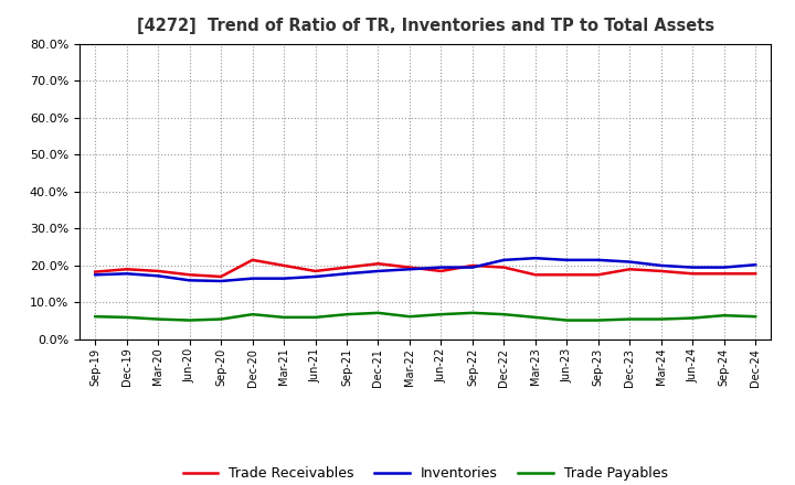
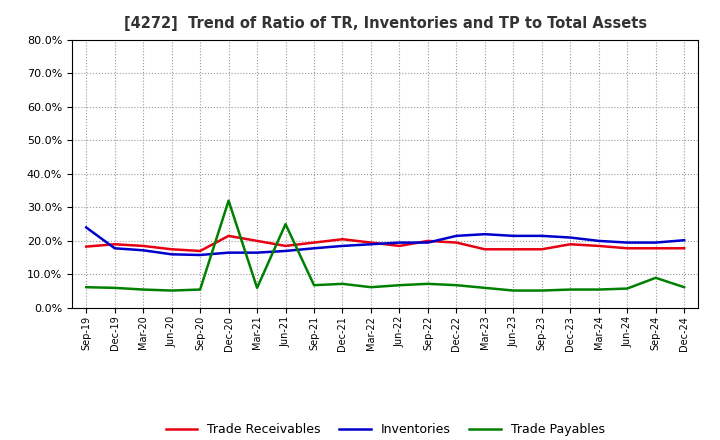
Inventories/Sep-19: 17.5% -> 24.0%
Trade Payables/Dec-20: 6.8% -> 32.0%
Trade Payables/Jun-21: 6.0% -> 25.0%
Trade Payables/Sep-24: 6.5% -> 9.0%
